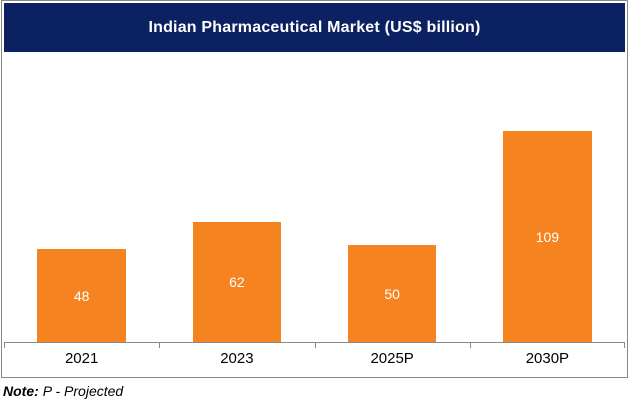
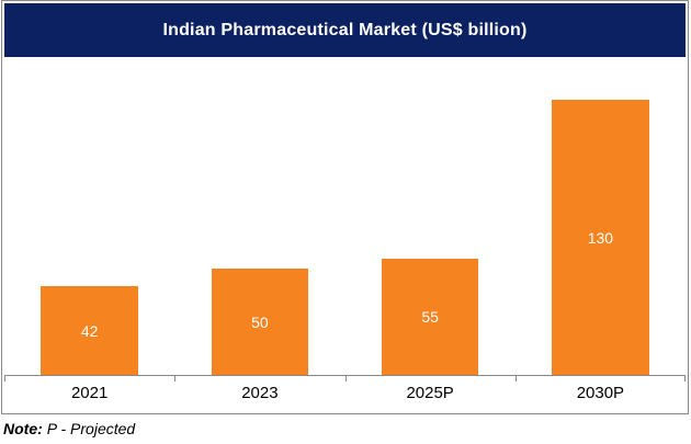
2021: 48 -> 42
2023: 62 -> 50
2025P: 50 -> 55
2030P: 109 -> 130
